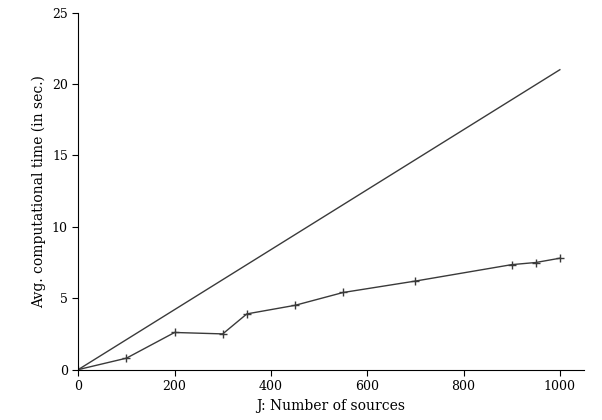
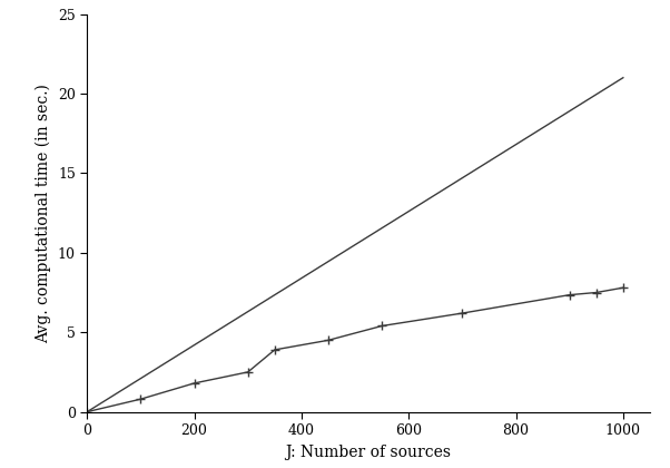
200: 2.6 -> 1.8
